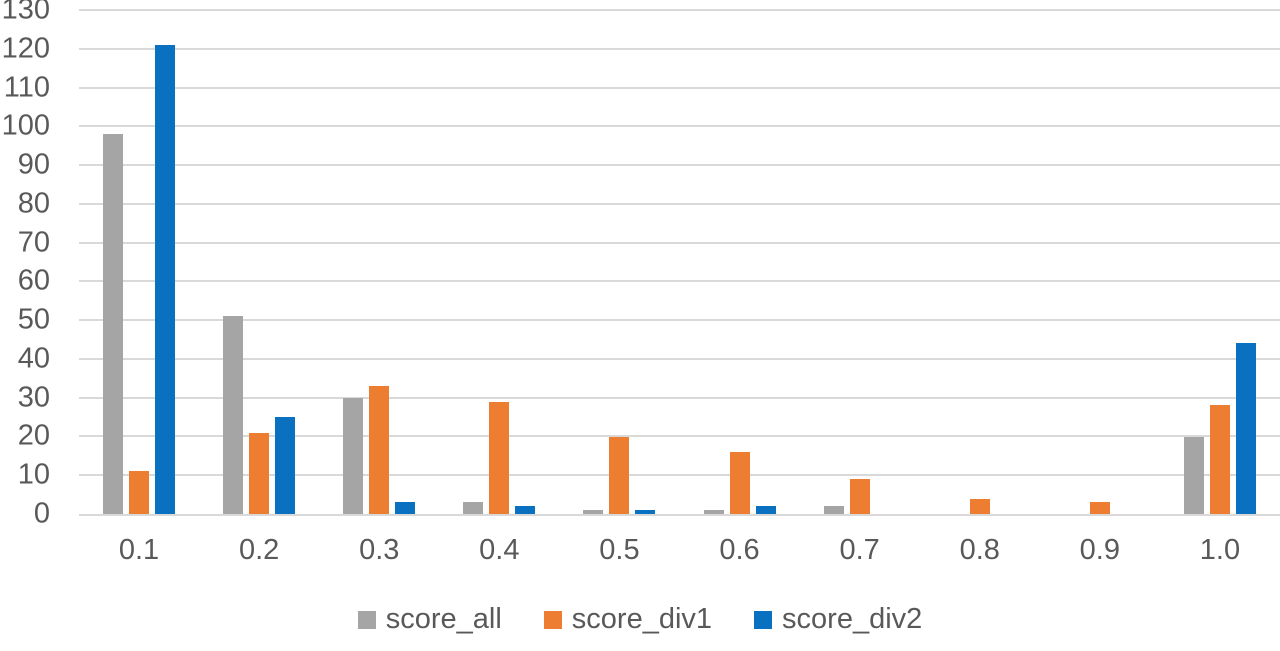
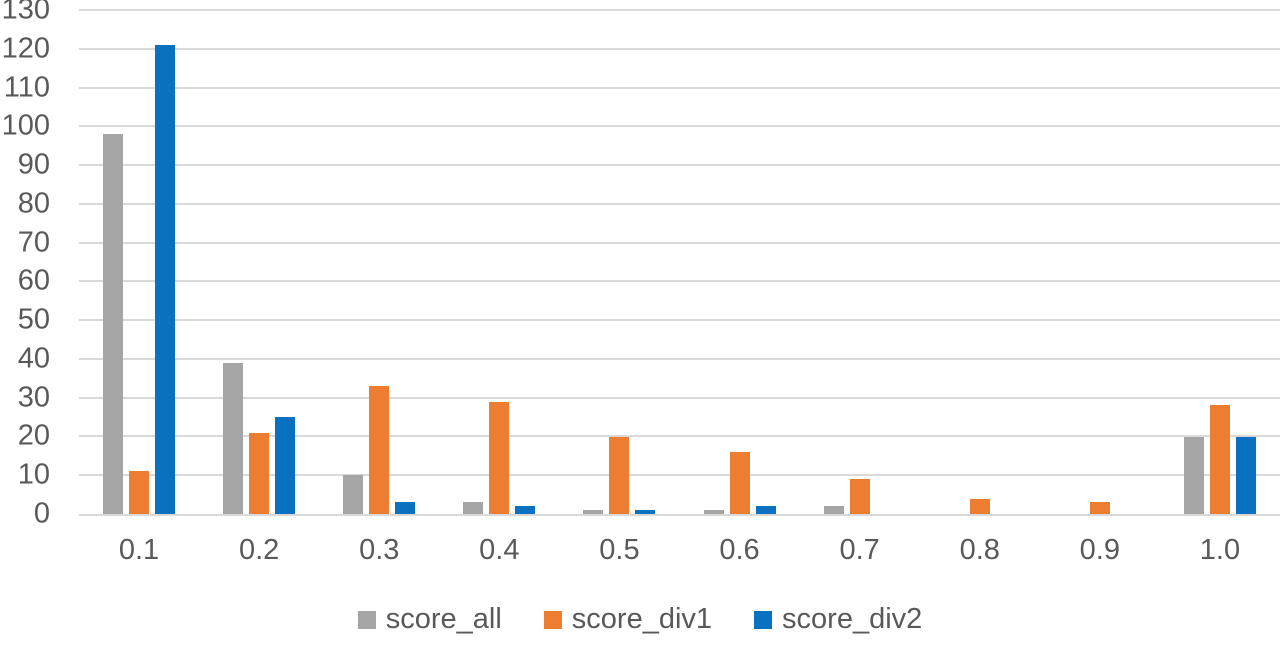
score_all/0.2: 51 -> 39
score_all/0.3: 30 -> 10
score_div2/1.0: 44 -> 20
